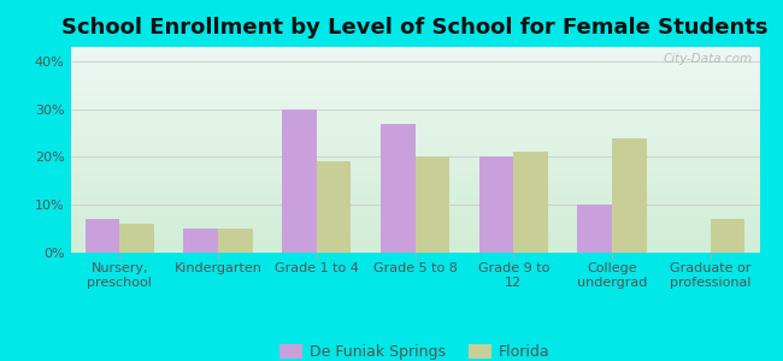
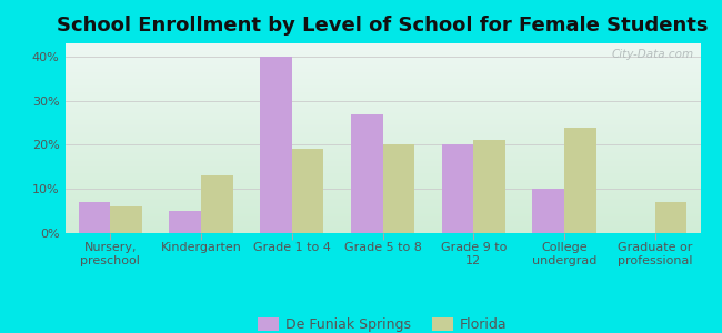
Florida/Kindergarten: 5% -> 13%
De Funiak Springs/Grade 1 to 4: 30% -> 40%
